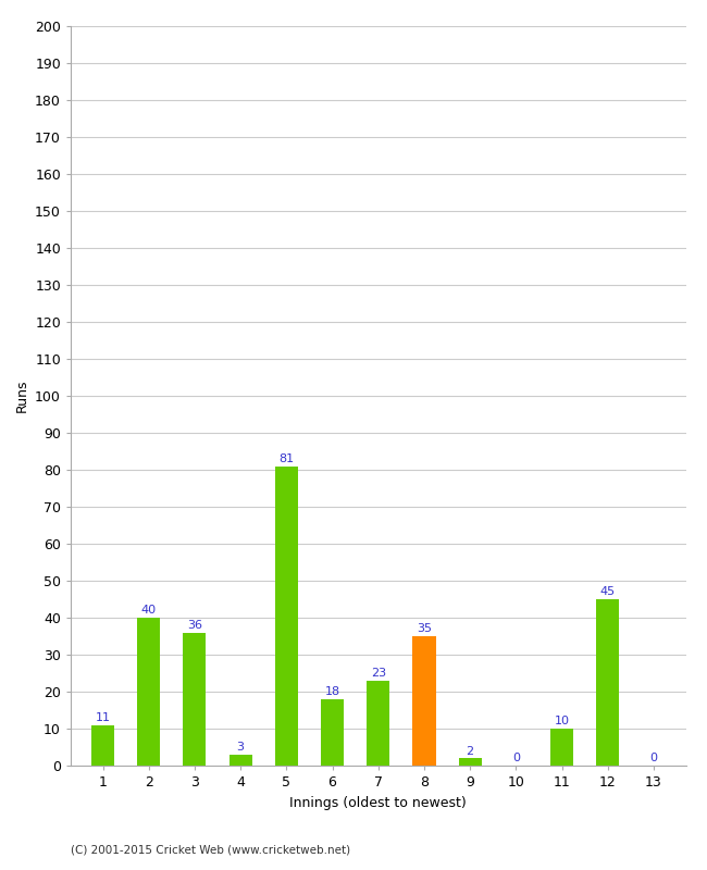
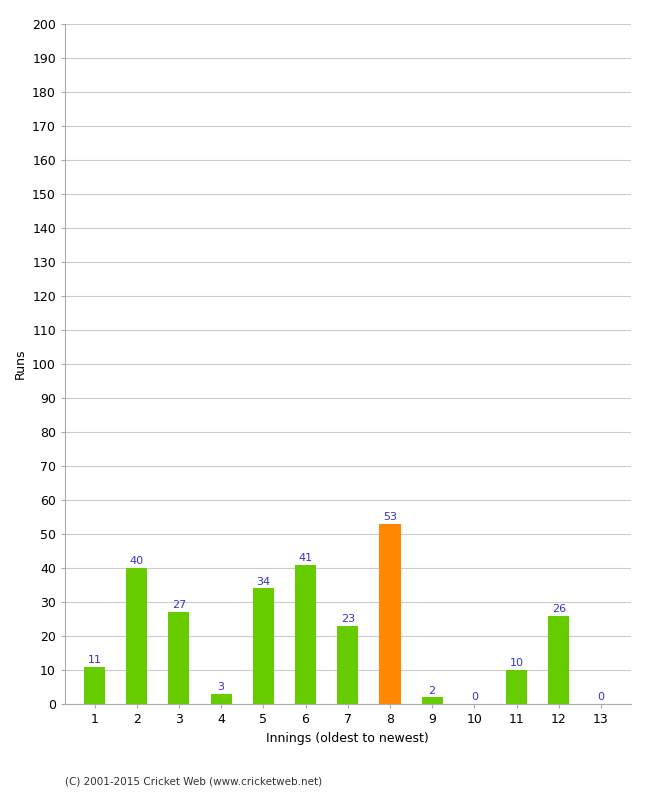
3: 36 -> 27
5: 81 -> 34
6: 18 -> 41
8: 35 -> 53
12: 45 -> 26
